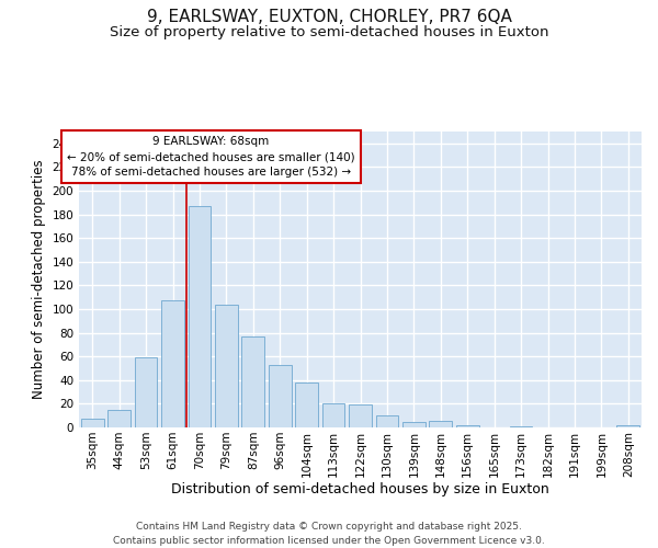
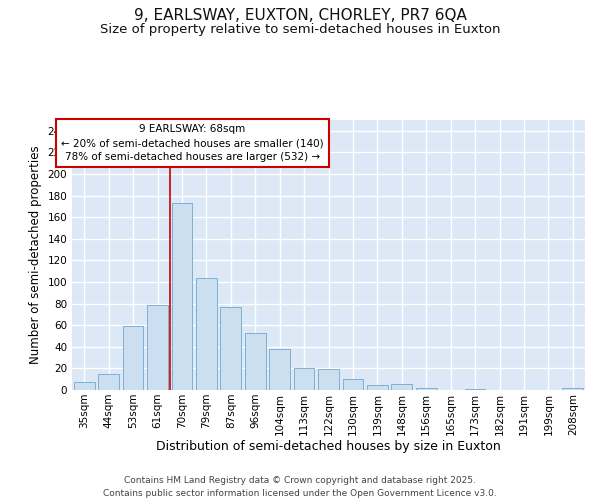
61sqm: 107 -> 79
70sqm: 187 -> 173
